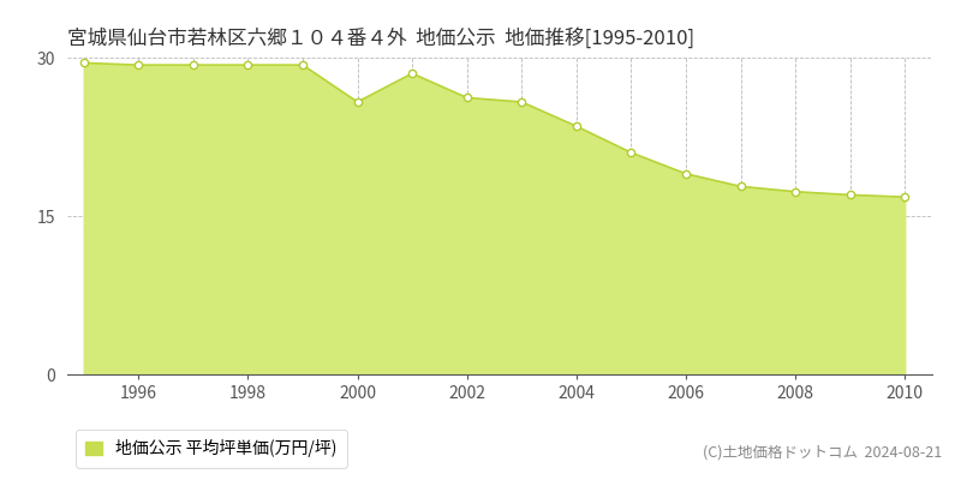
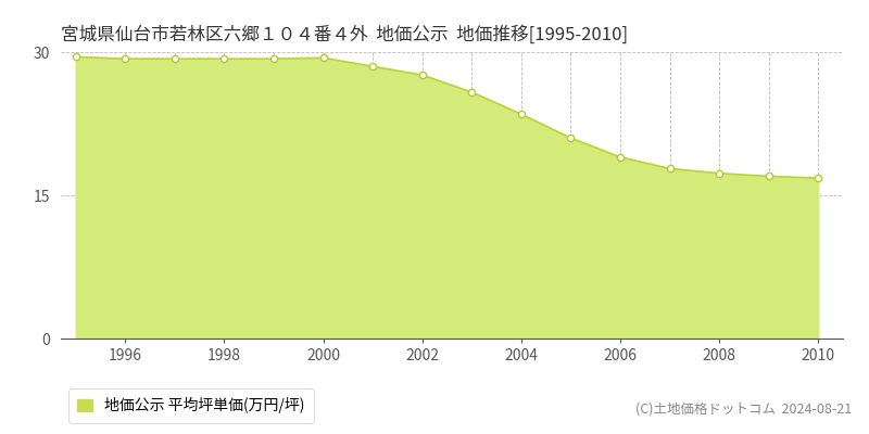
2000: 25.8 -> 29.4
2002: 26.2 -> 27.6
